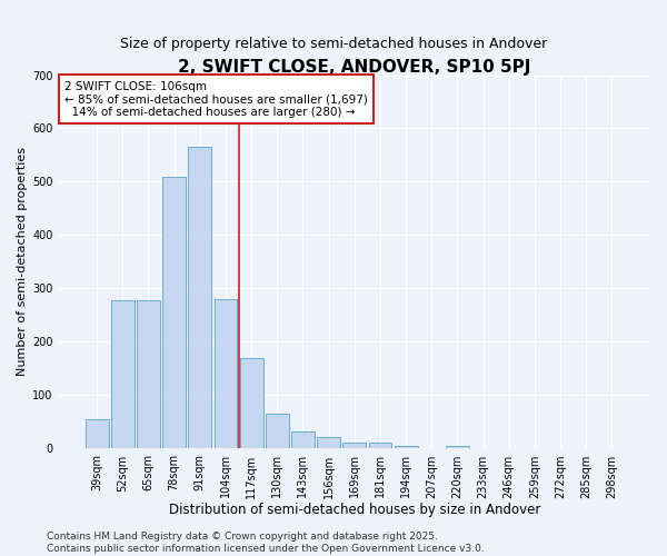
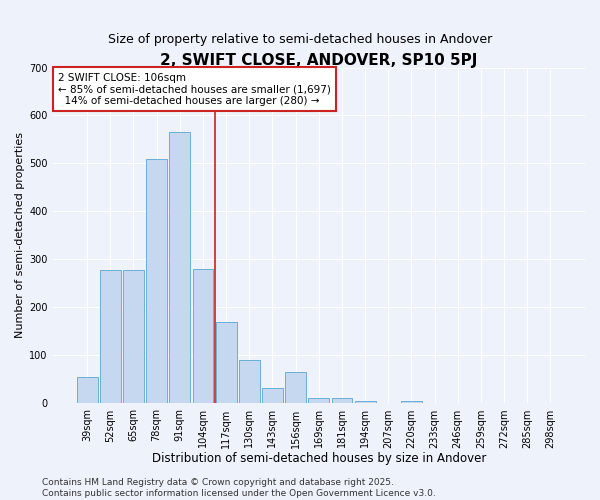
130sqm: 65 -> 90
156sqm: 22 -> 65
